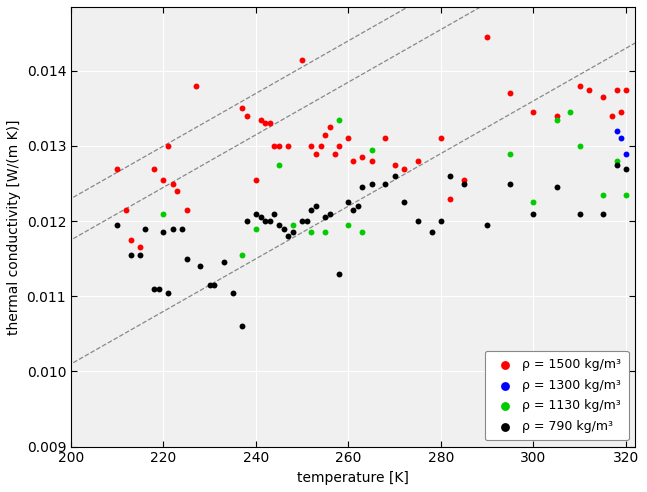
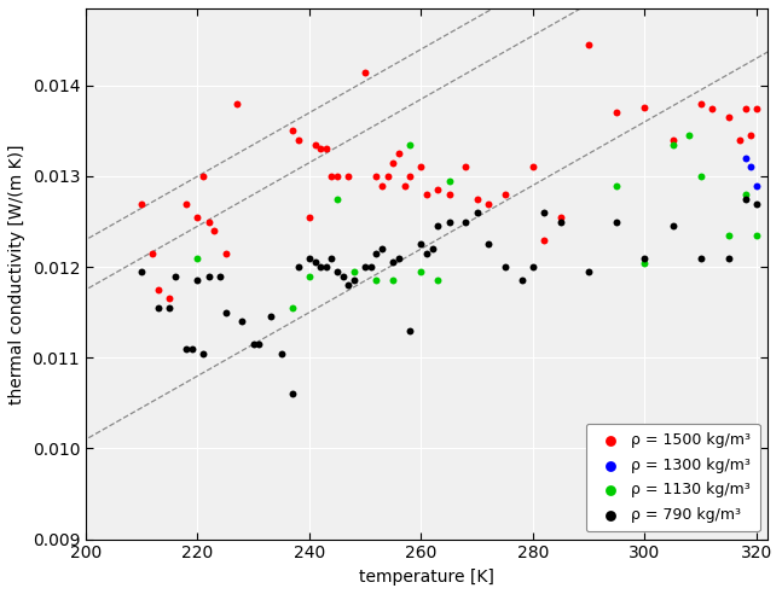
ρ = 1500 kg/m³/300: 0.01345 -> 0.01376
ρ = 1130 kg/m³/300: 0.01225 -> 0.01204
